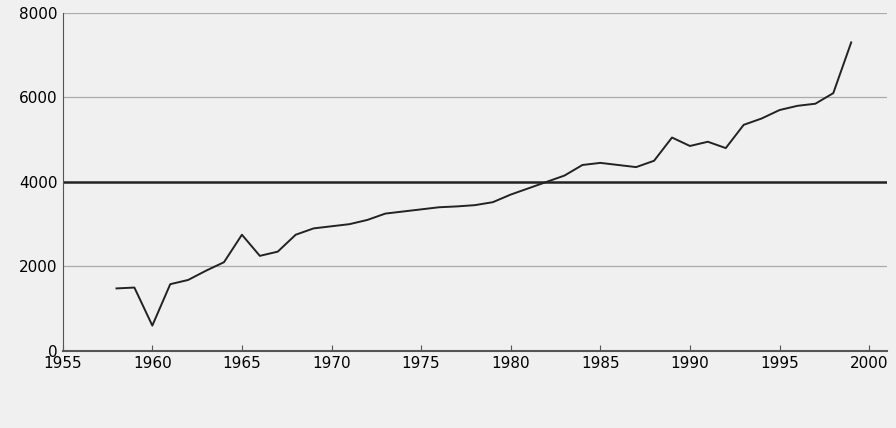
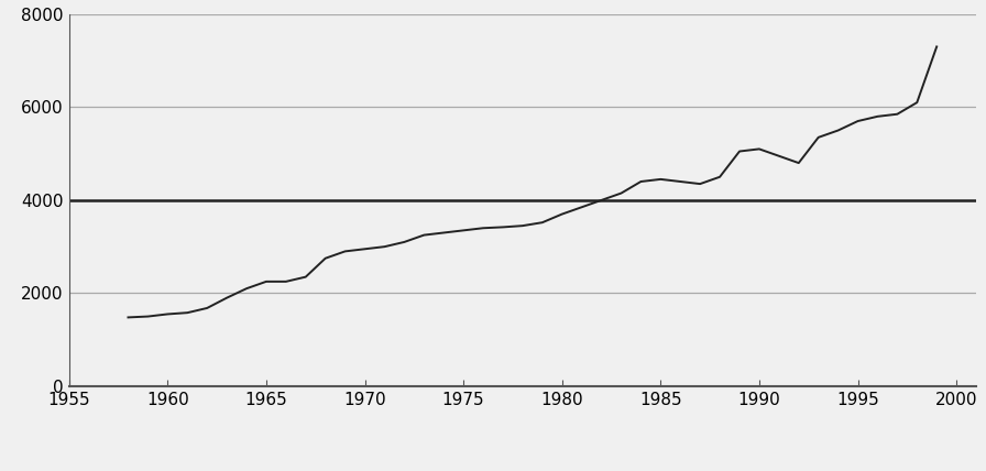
1960: 600 -> 1550
1965: 2750 -> 2250
1990: 4850 -> 5100
